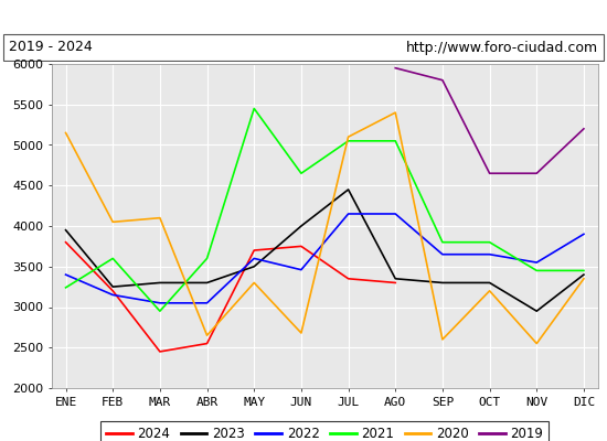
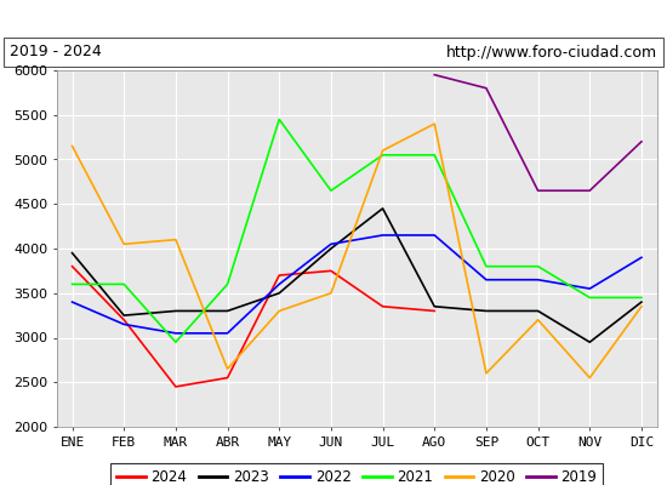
2021/ENE: 3240 -> 3600
2022/JUN: 3460 -> 4050
2020/JUN: 2680 -> 3500
